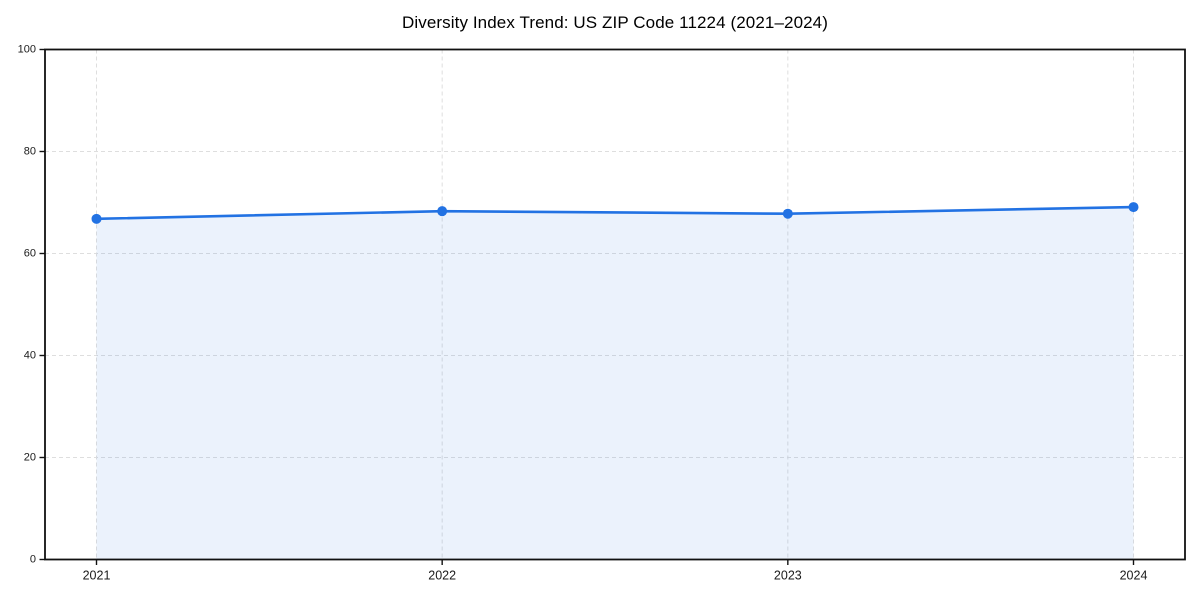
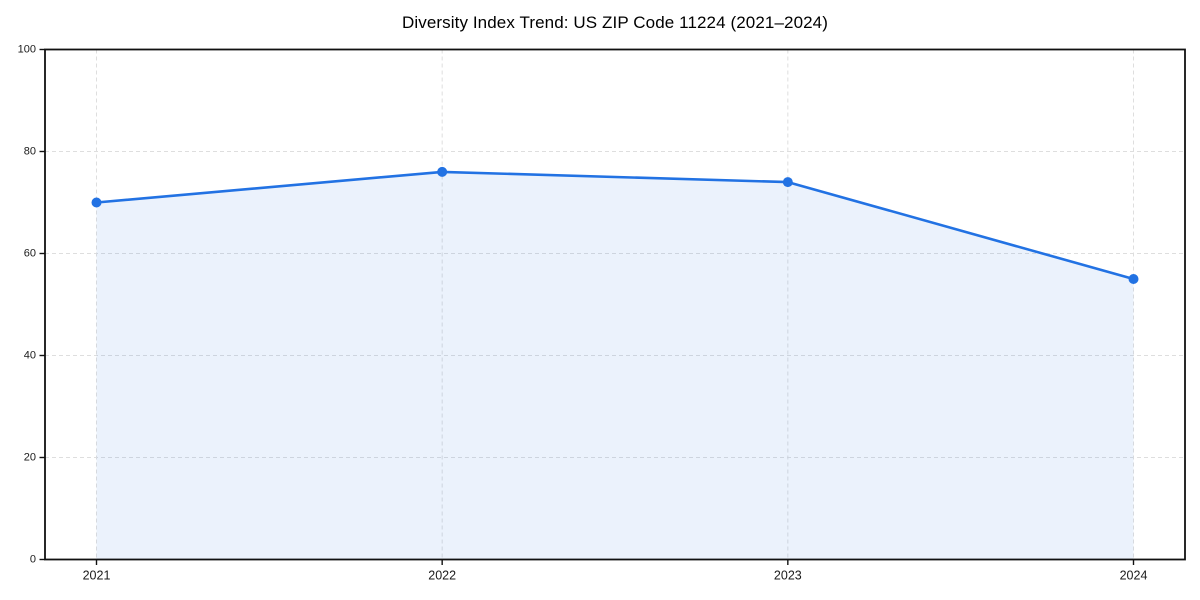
2021: 67 -> 70
2022: 68 -> 76
2023: 68 -> 74
2024: 69 -> 55
